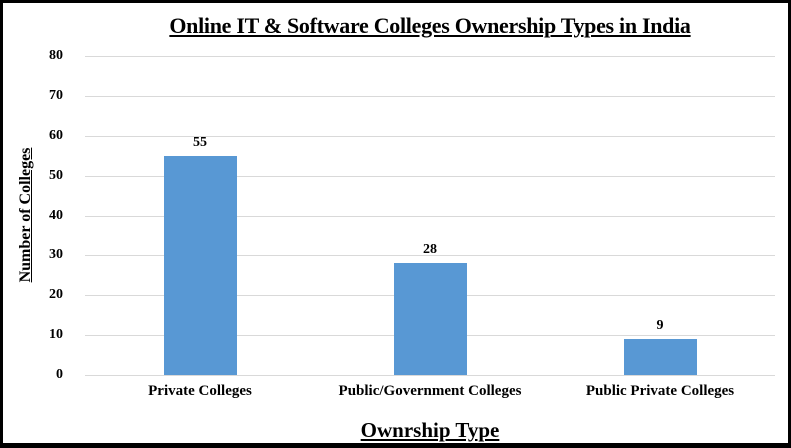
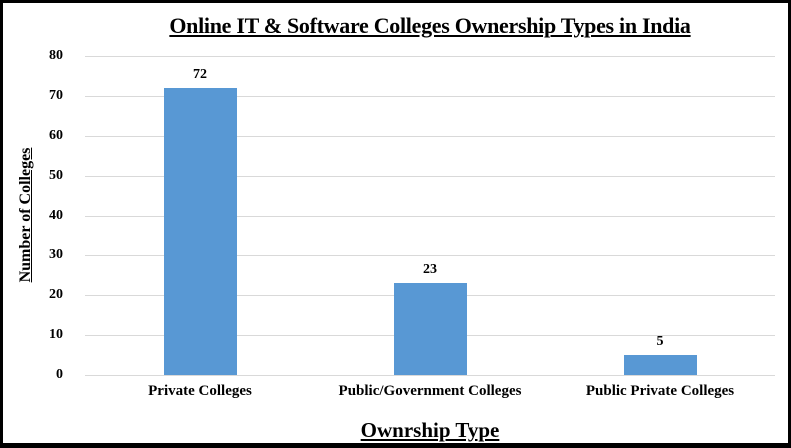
Private Colleges: 55 -> 72
Public/Government Colleges: 28 -> 23
Public Private Colleges: 9 -> 5
